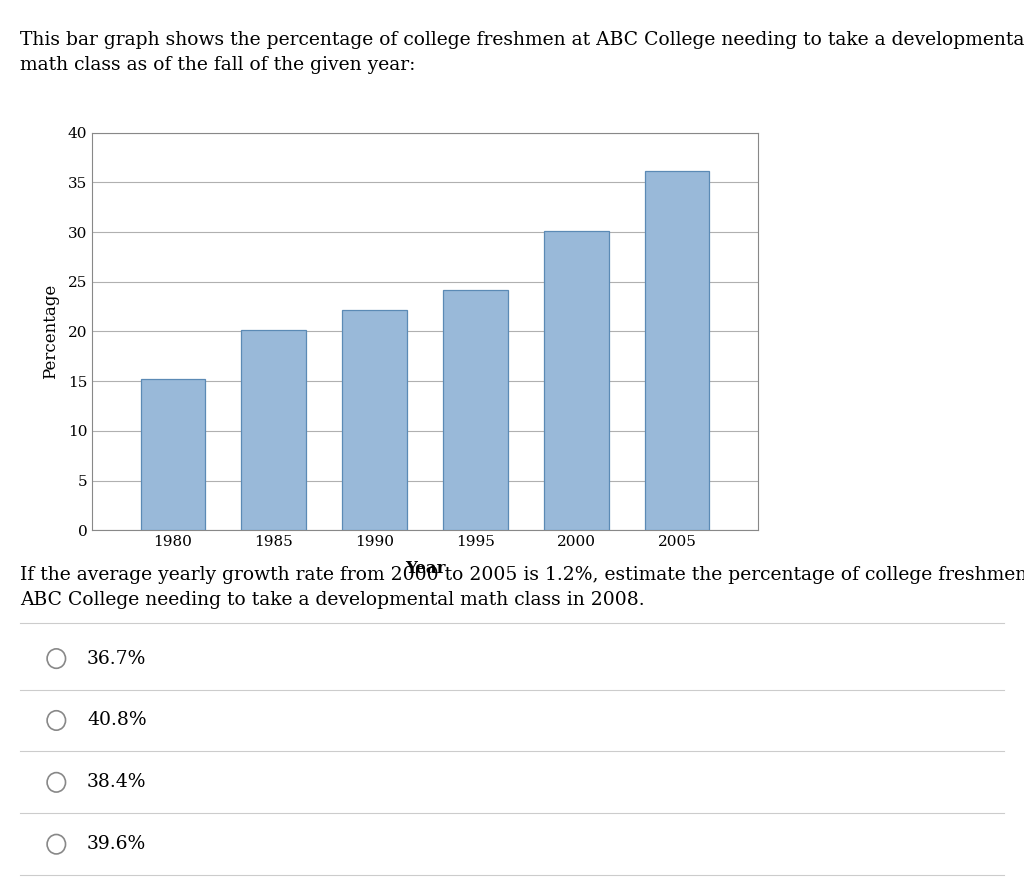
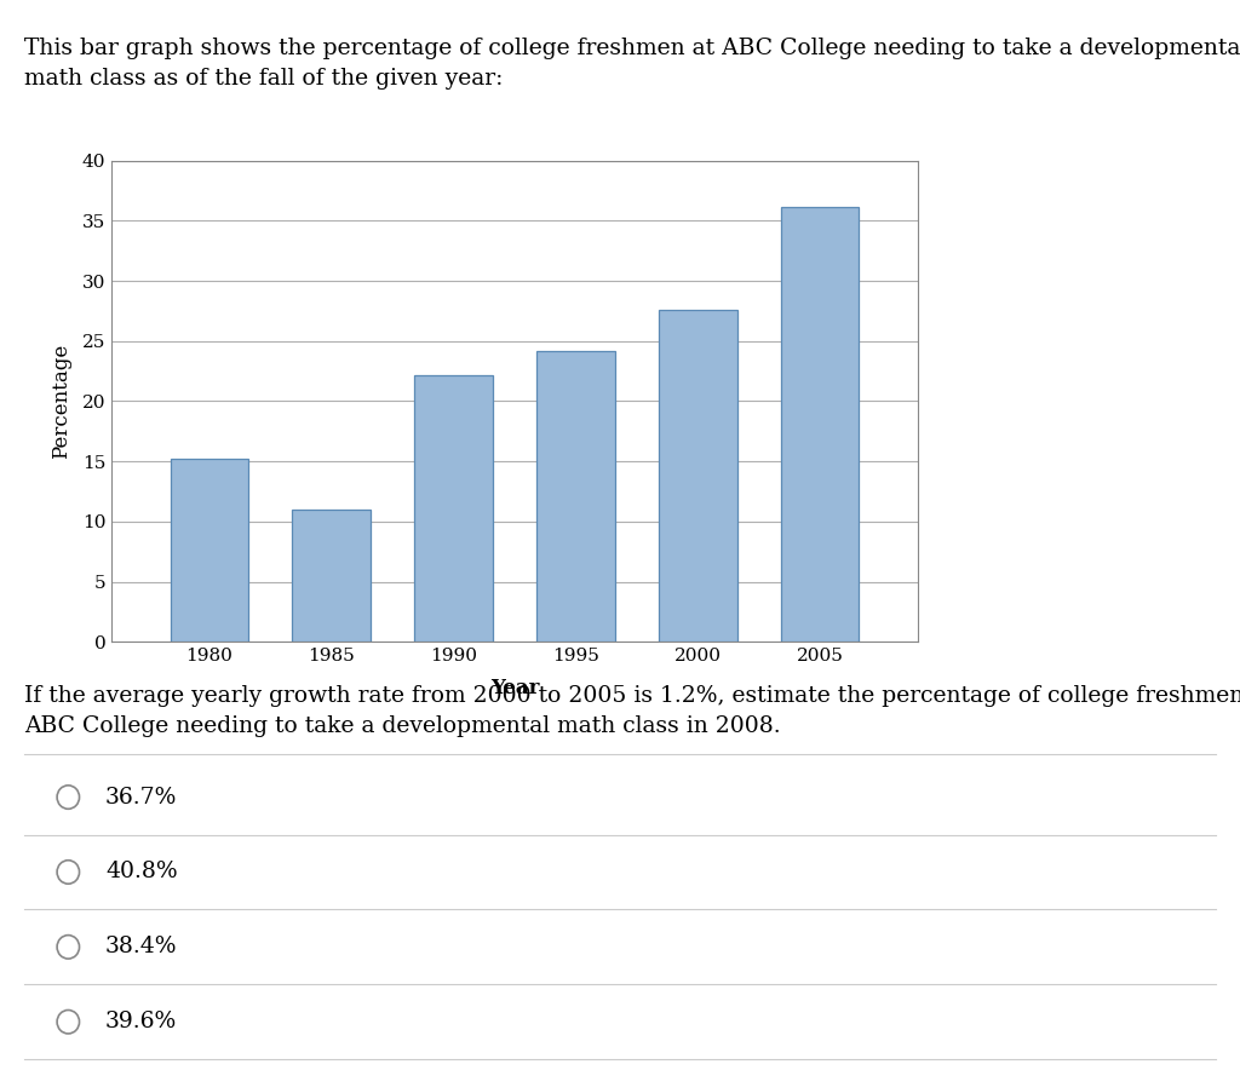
1985: 20.2 -> 11.0
2000: 30.1 -> 27.6
